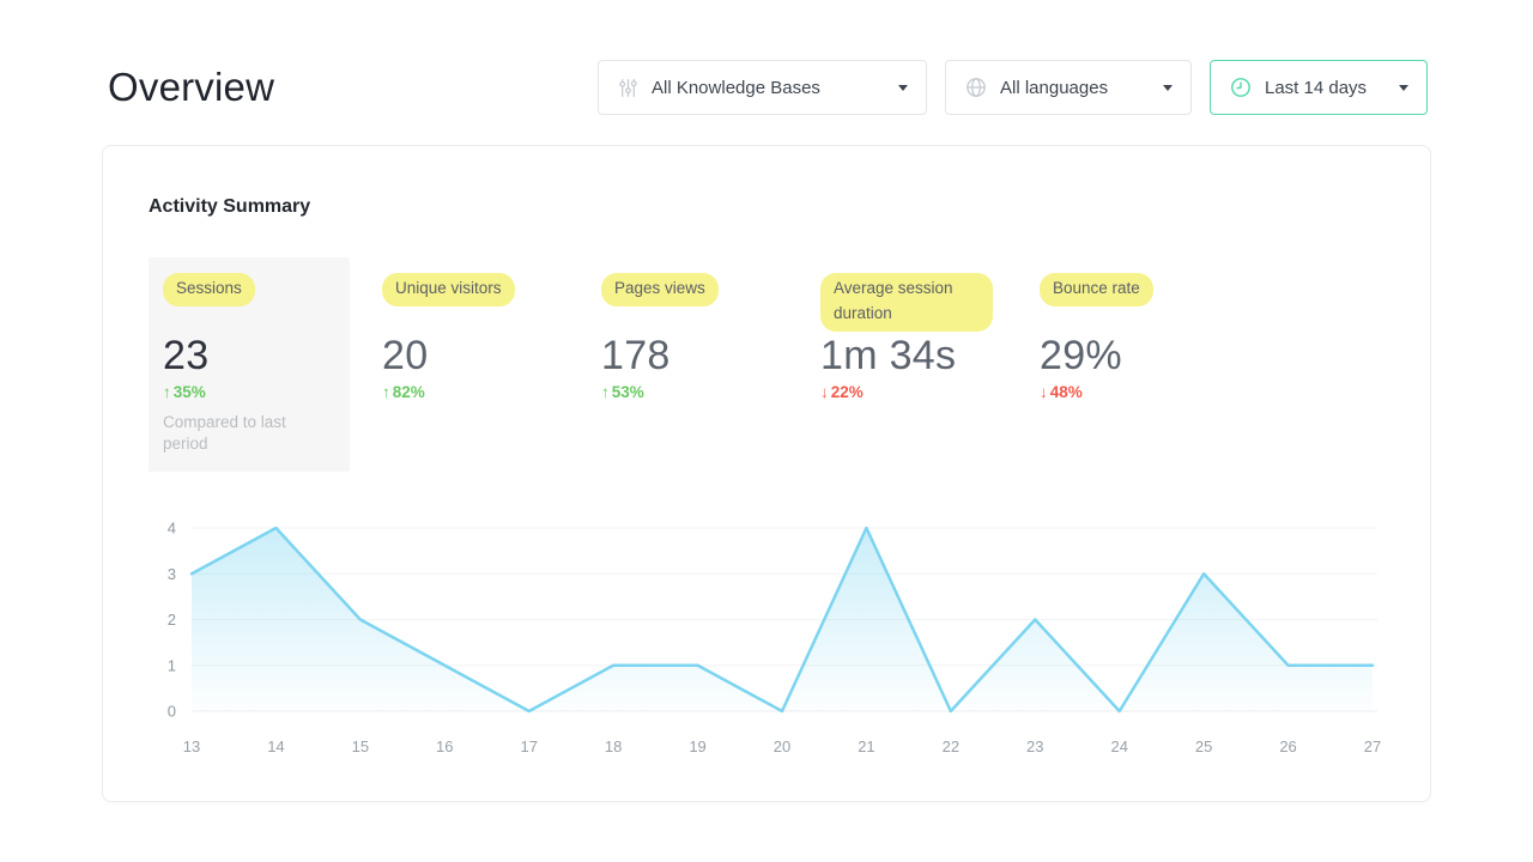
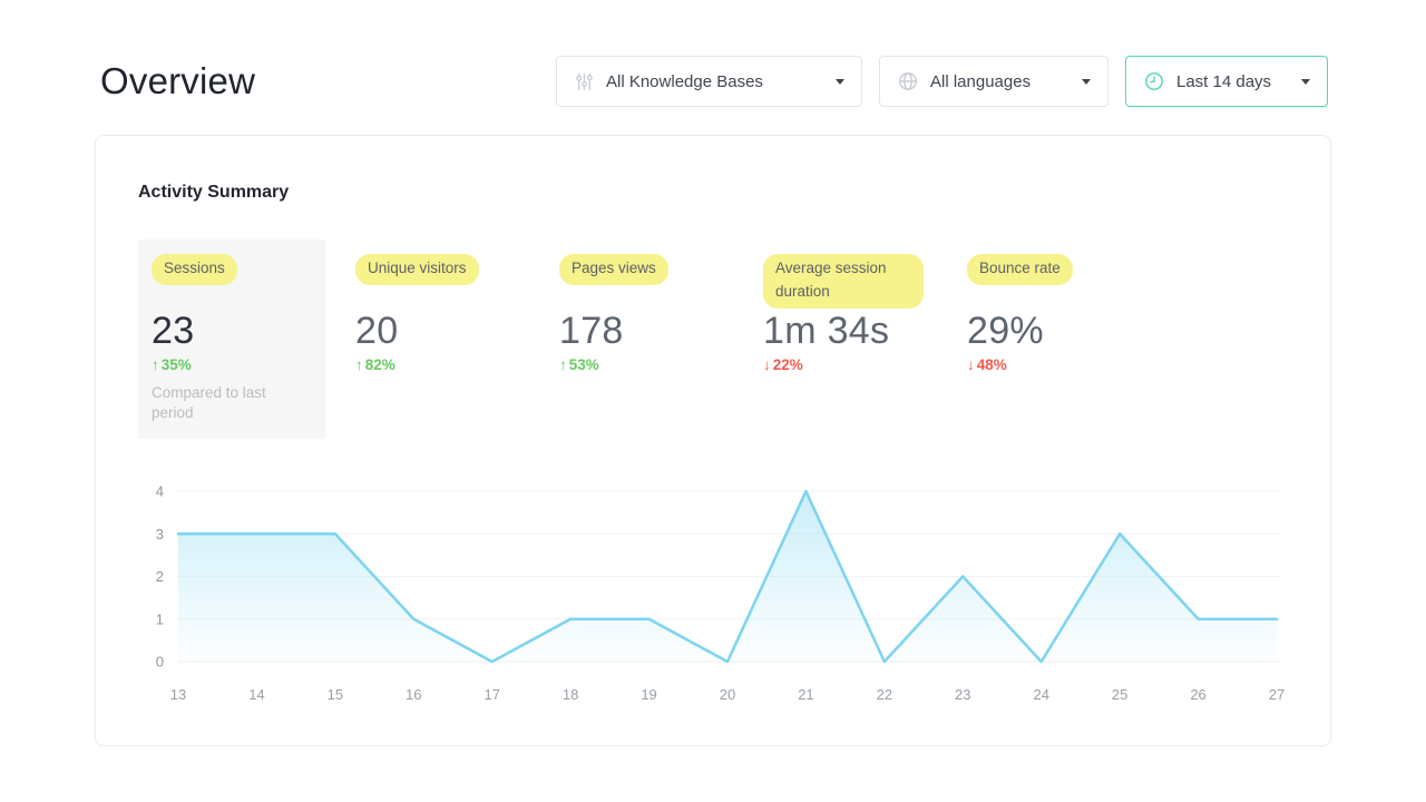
14: 4 -> 3
15: 2 -> 3
